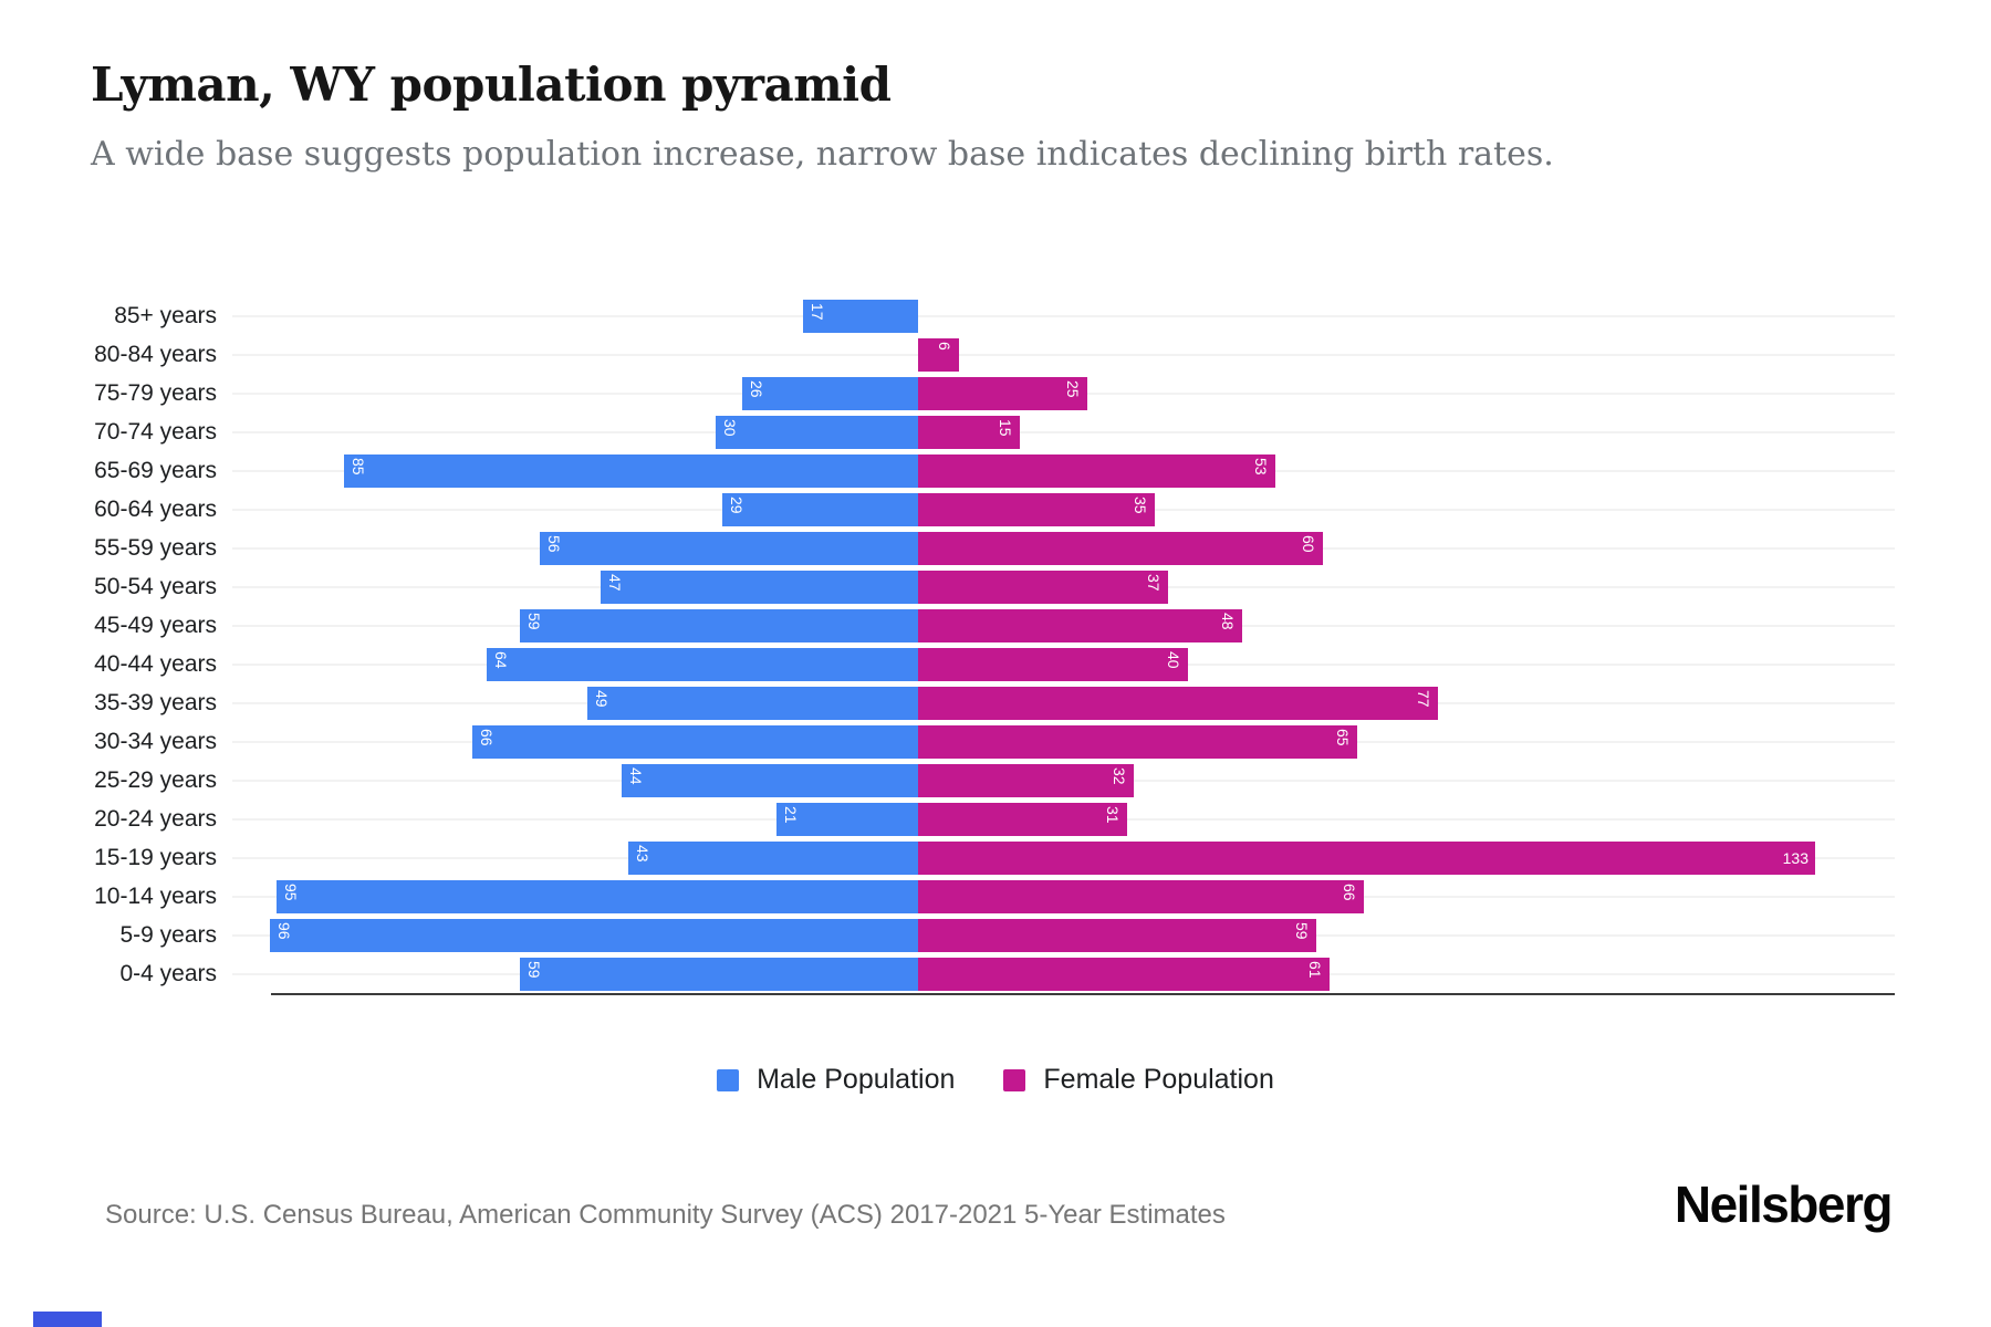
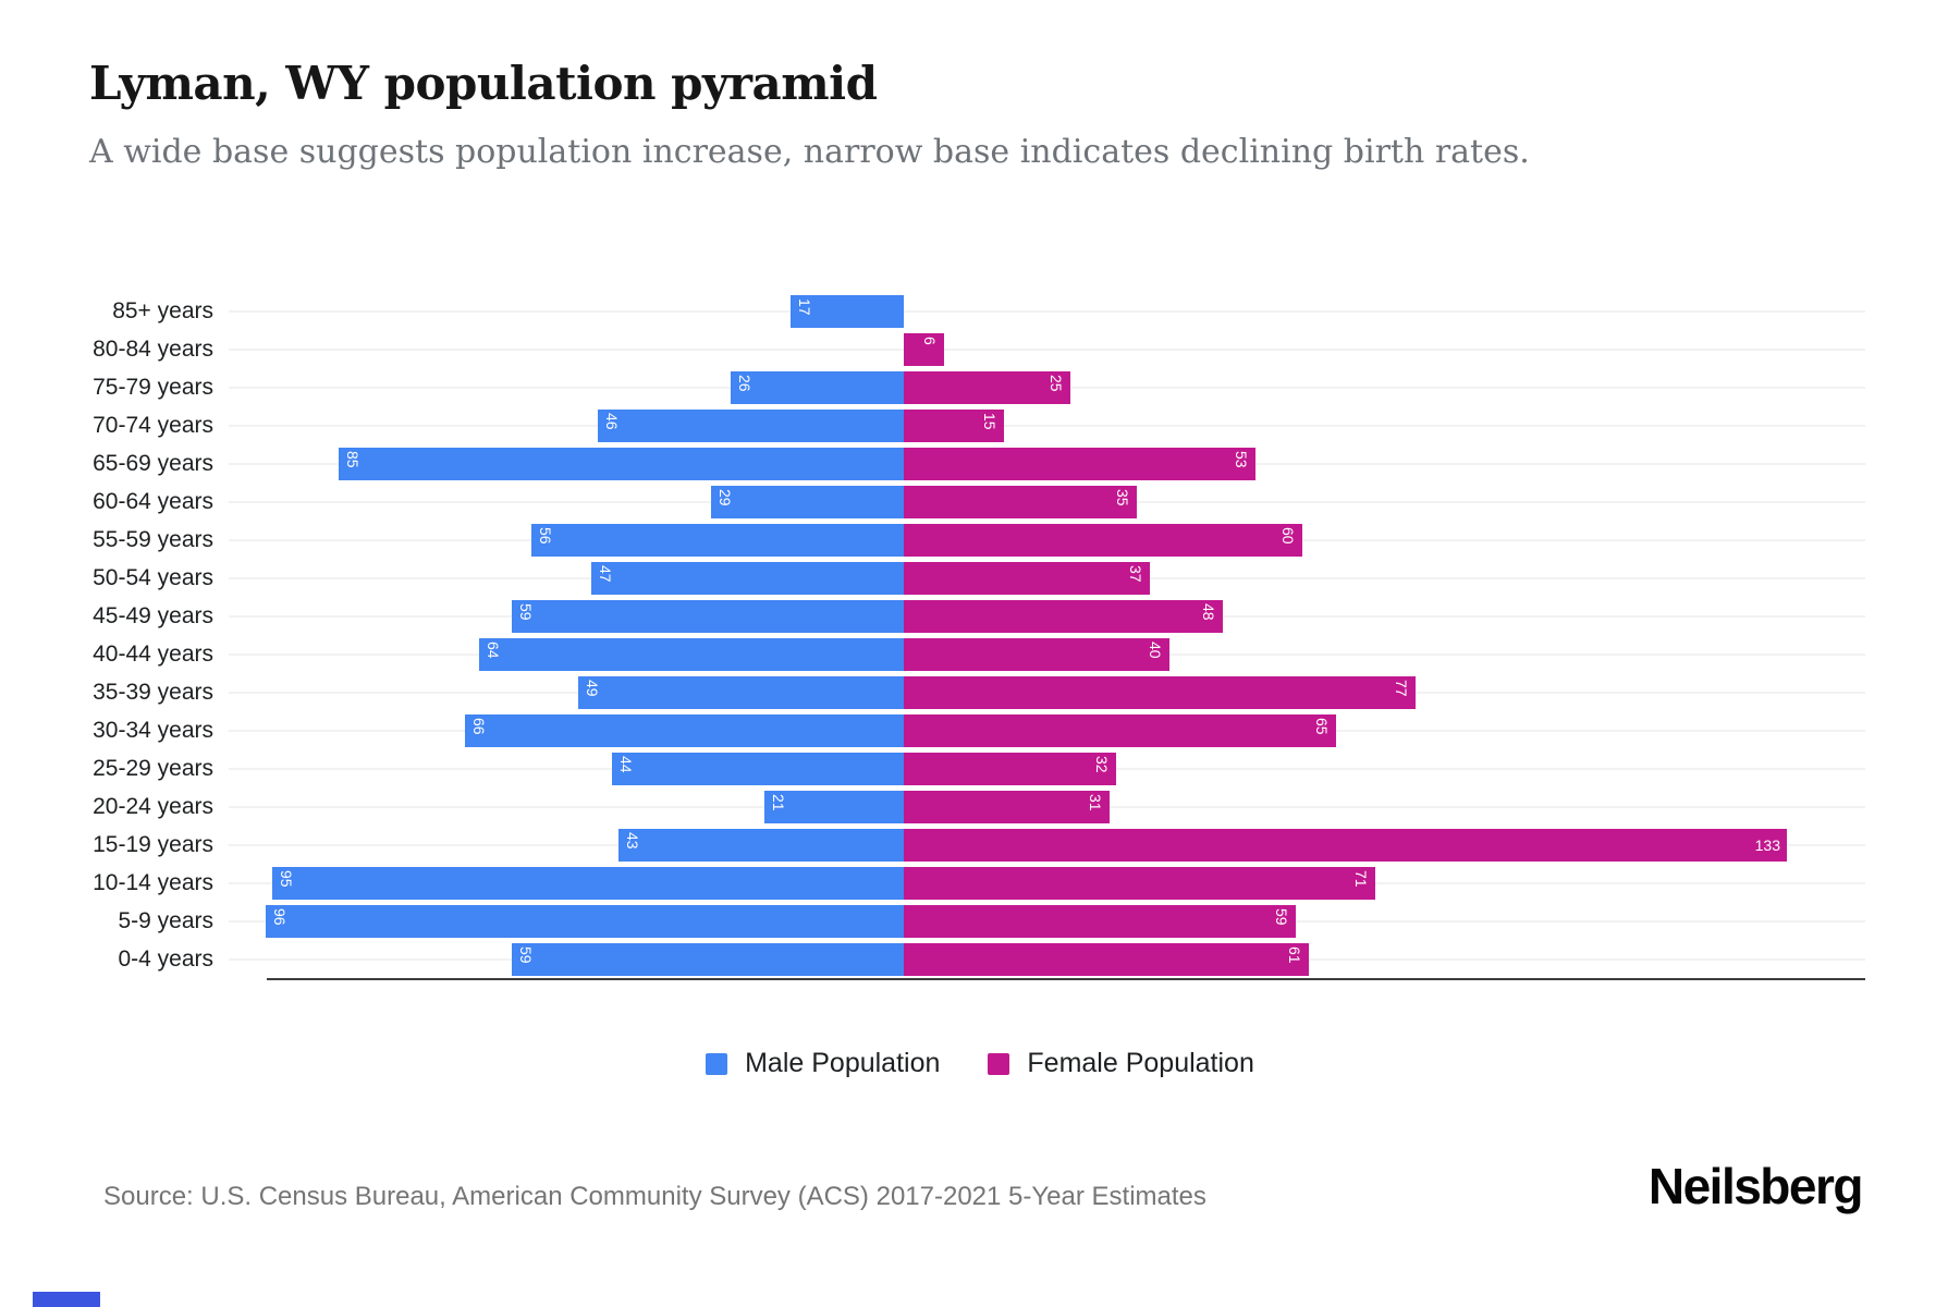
Male Population/70-74 years: 30 -> 46
Female Population/10-14 years: 66 -> 71
